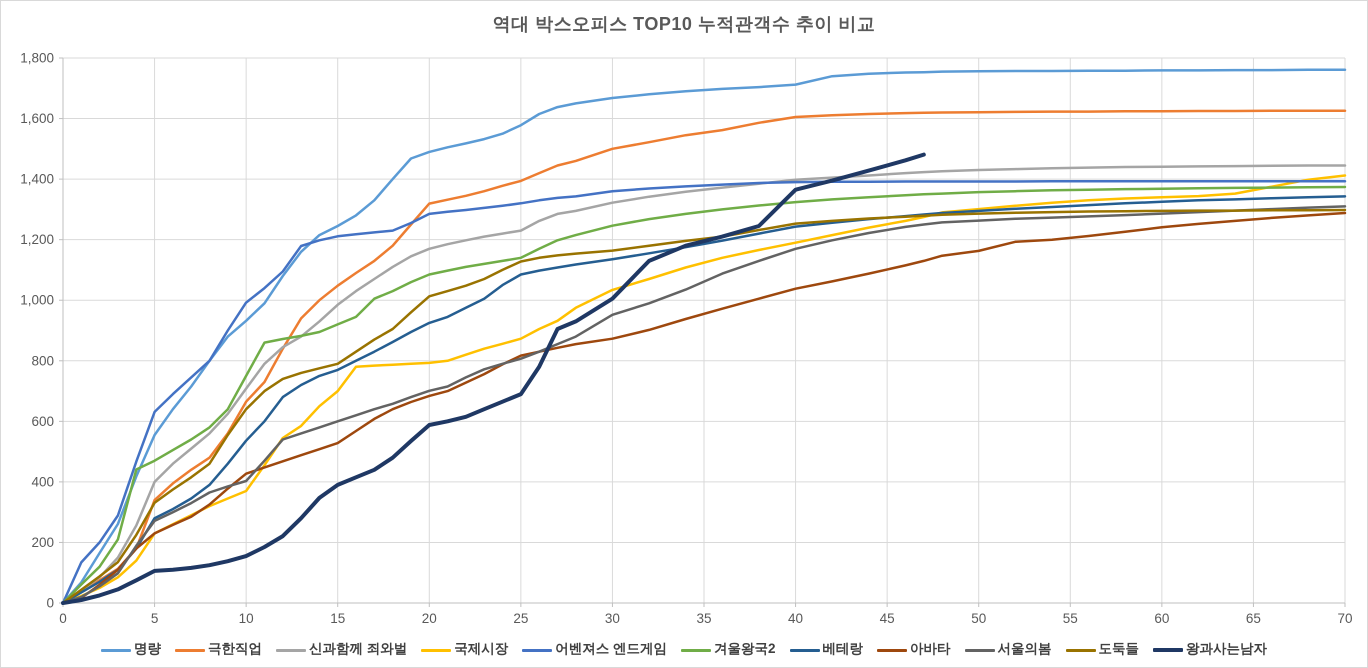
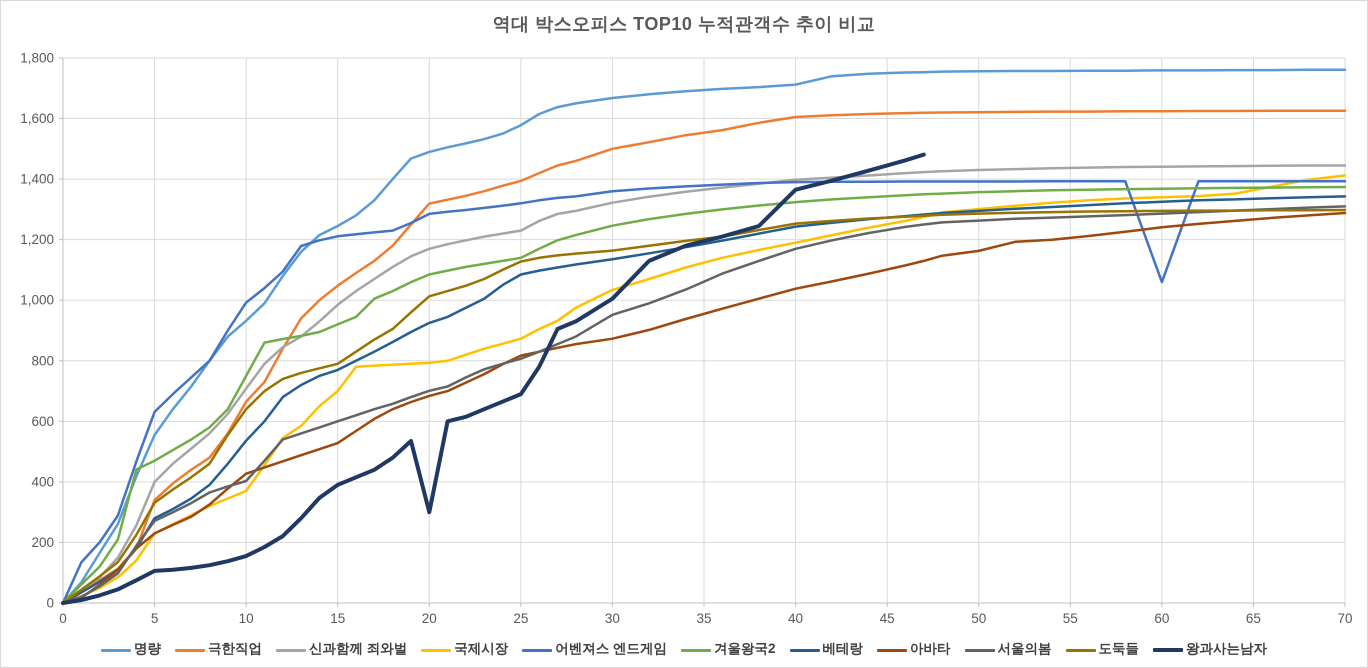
왕과사는남자/20: 590 -> 300
어벤져스 엔드게임/60: 1390 -> 1060
